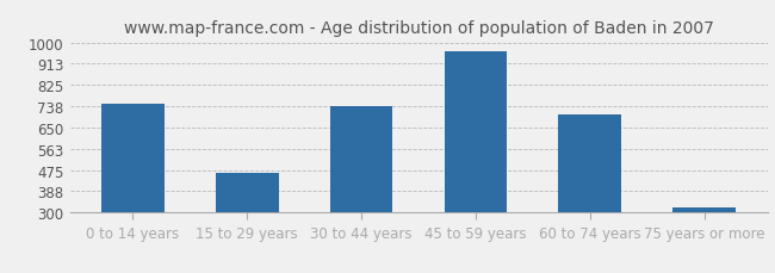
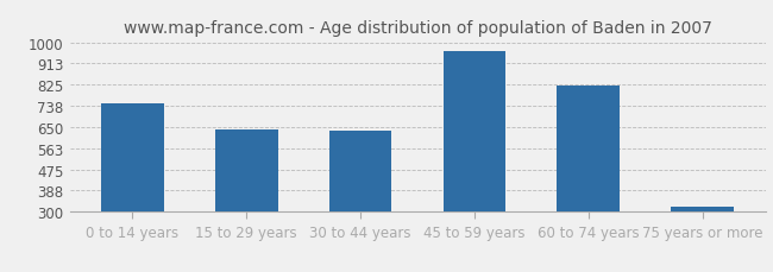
15 to 29 years: 462 -> 640
30 to 44 years: 740 -> 635
60 to 74 years: 703 -> 820
